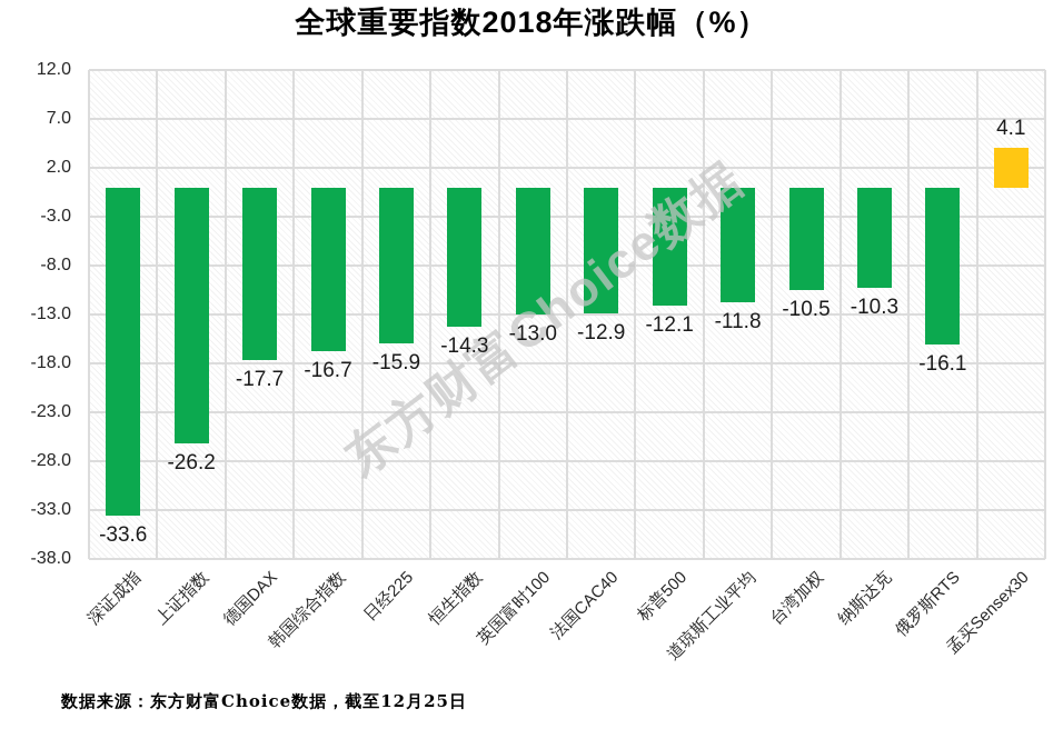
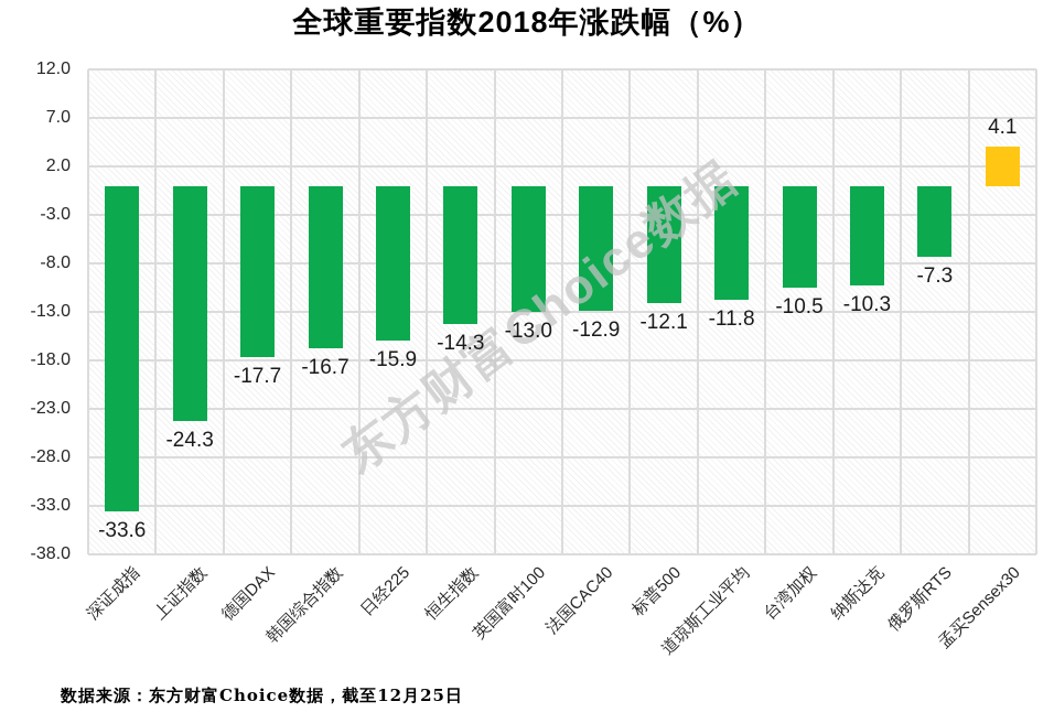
上证指数: -26.2 -> -24.3
俄罗斯RTS: -16.1 -> -7.3
